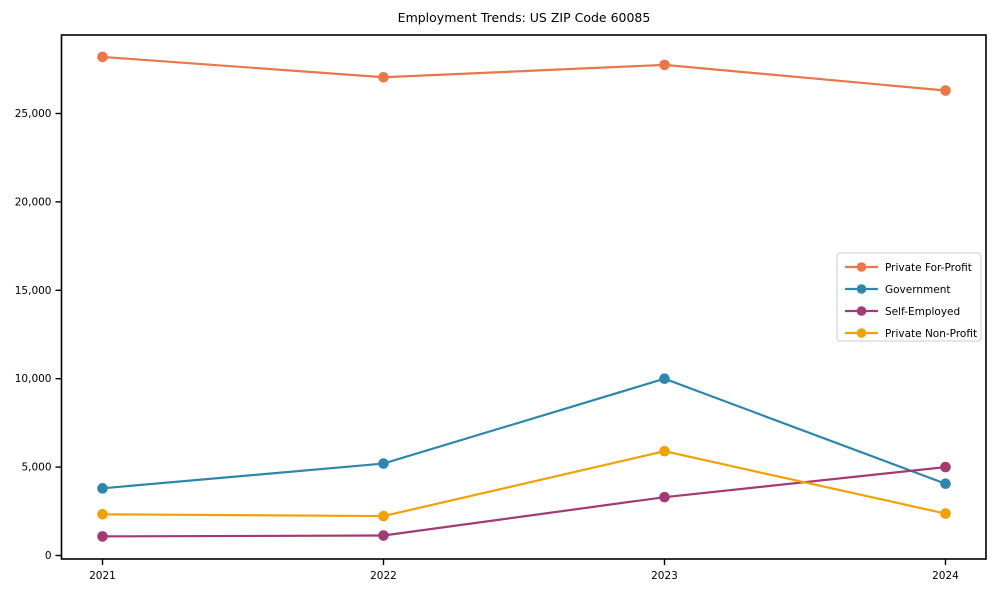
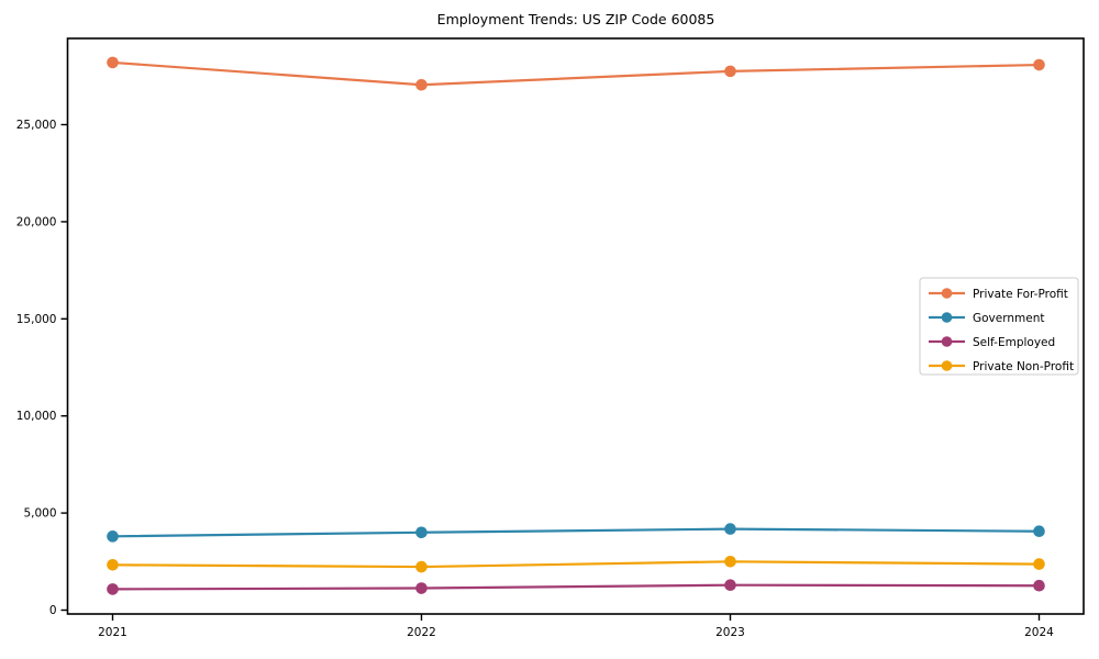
Government/2022: 5200 -> 4000
Government/2023: 10000 -> 4200
Self-Employed/2023: 3300 -> 1300
Private Non-Profit/2023: 5900 -> 2500
Private For-Profit/2024: 26300 -> 28100
Self-Employed/2024: 5000 -> 1300
